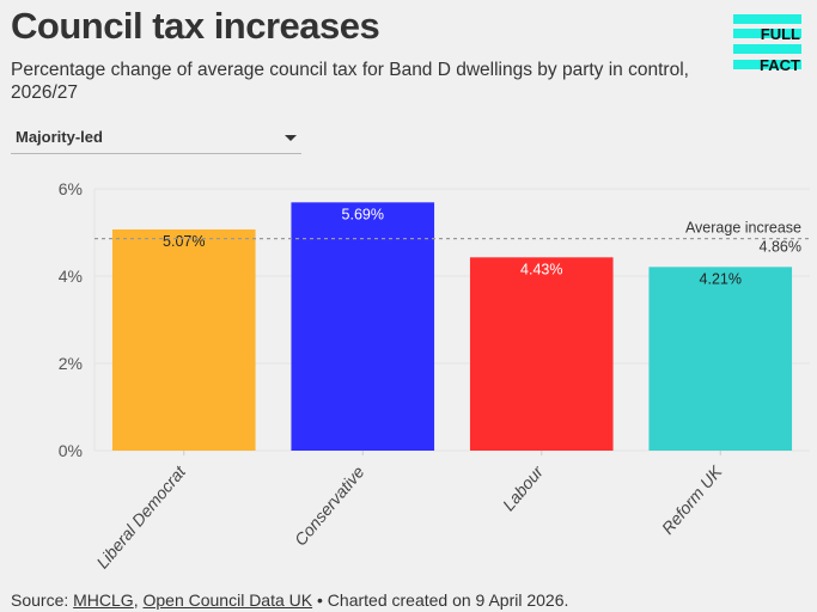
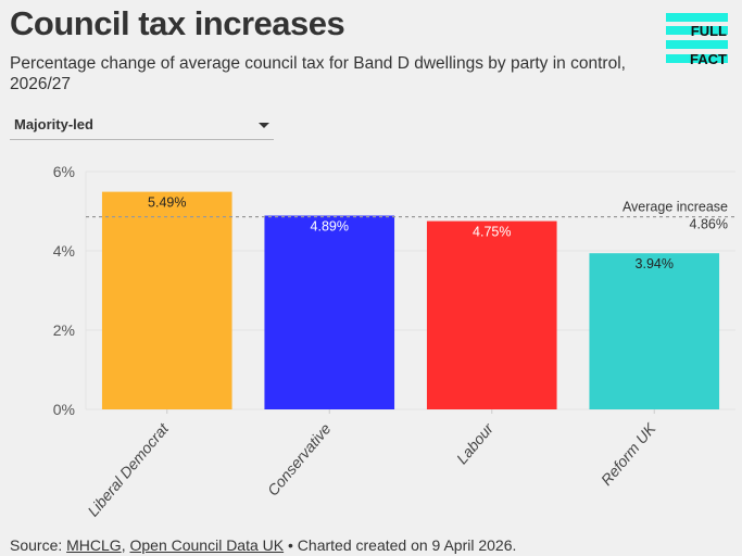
Liberal Democrat: 5.07% -> 5.49%
Conservative: 5.69% -> 4.89%
Labour: 4.43% -> 4.75%
Reform UK: 4.21% -> 3.94%
